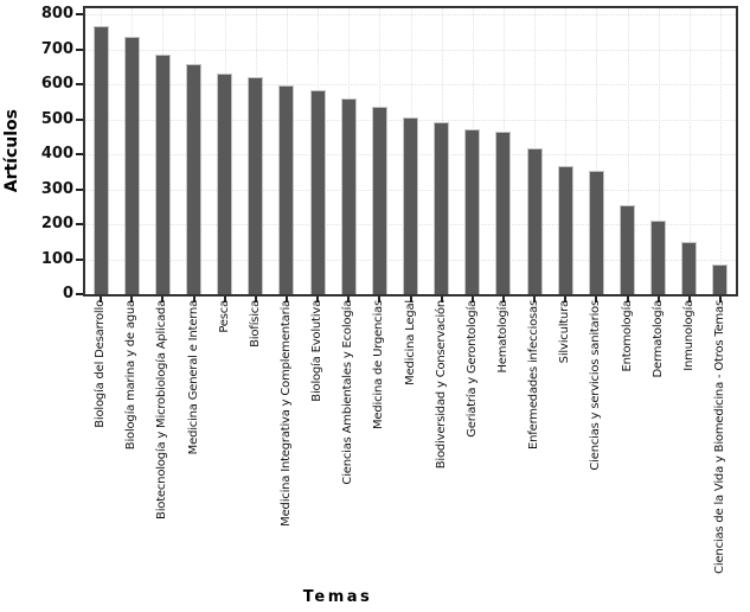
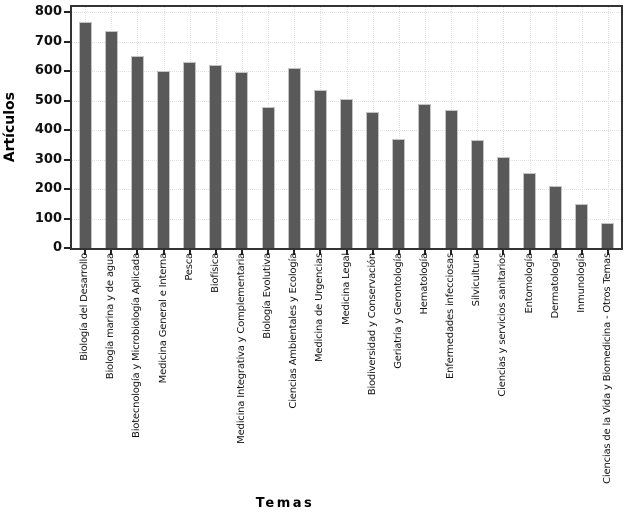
Biotecnología y Microbiología Aplicada: 680 -> 650
Medicina General e Interna: 660 -> 600
Biología Evolutiva: 580 -> 480
Ciencias Ambientales y Ecología: 560 -> 610
Biodiversidad y Conservación: 490 -> 460
Geriatría y Gerontología: 470 -> 370
Hematología: 460 -> 490
Enfermedades infecciosas: 420 -> 470
Ciencias y servicios sanitarios: 350 -> 310
